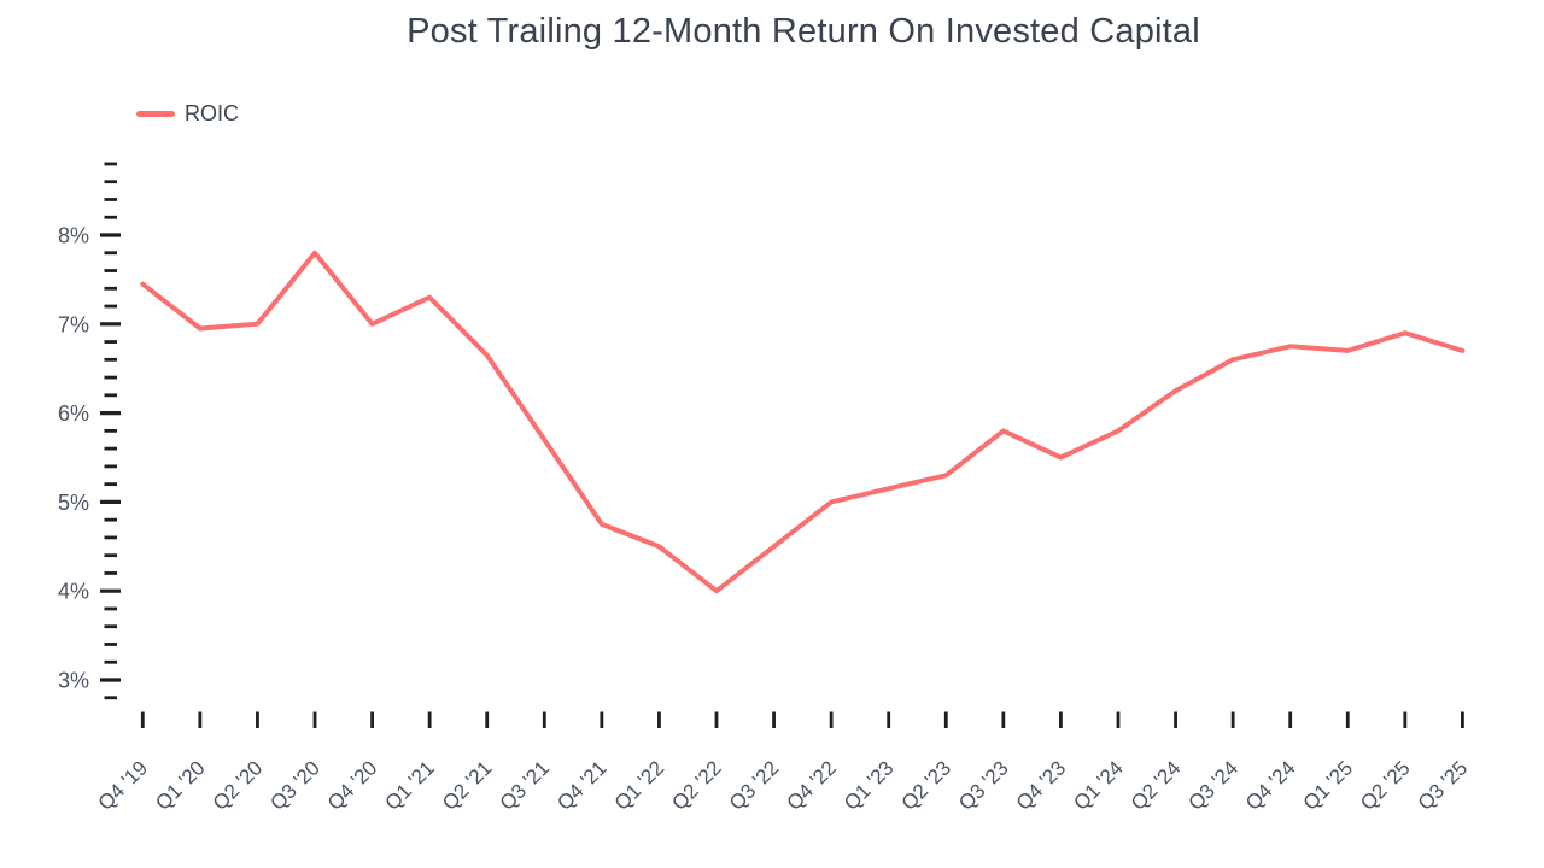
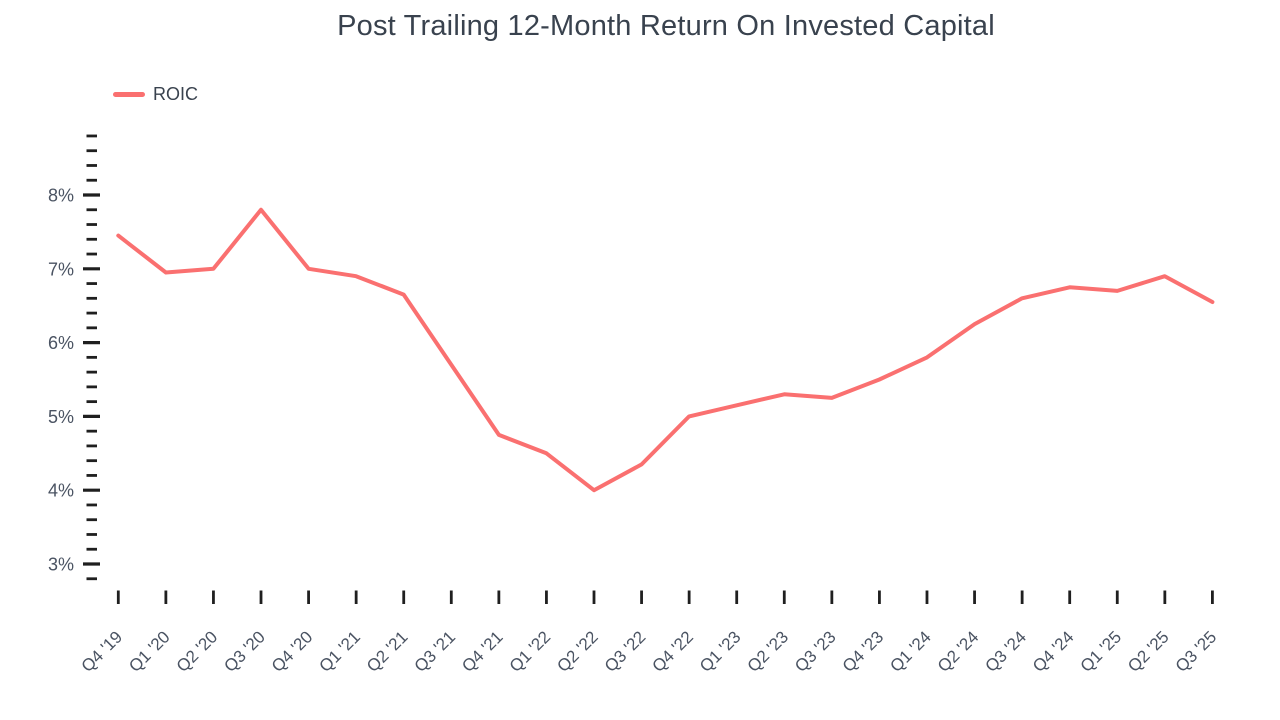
Q1 '21: 7.3% -> 6.9%
Q3 '22: 4.5% -> 4.3%
Q3 '23: 5.8% -> 5.2%
Q3 '25: 6.7% -> 6.5%
